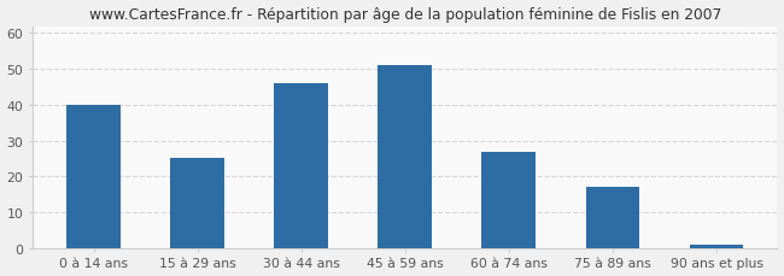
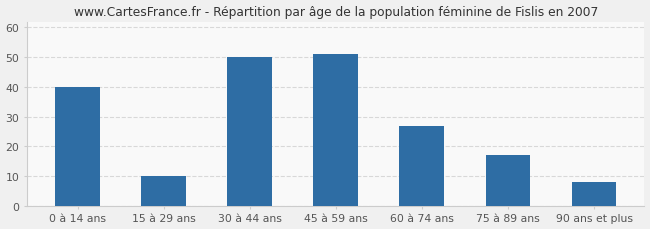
15 à 29 ans: 25 -> 10
30 à 44 ans: 46 -> 50
90 ans et plus: 1 -> 8
